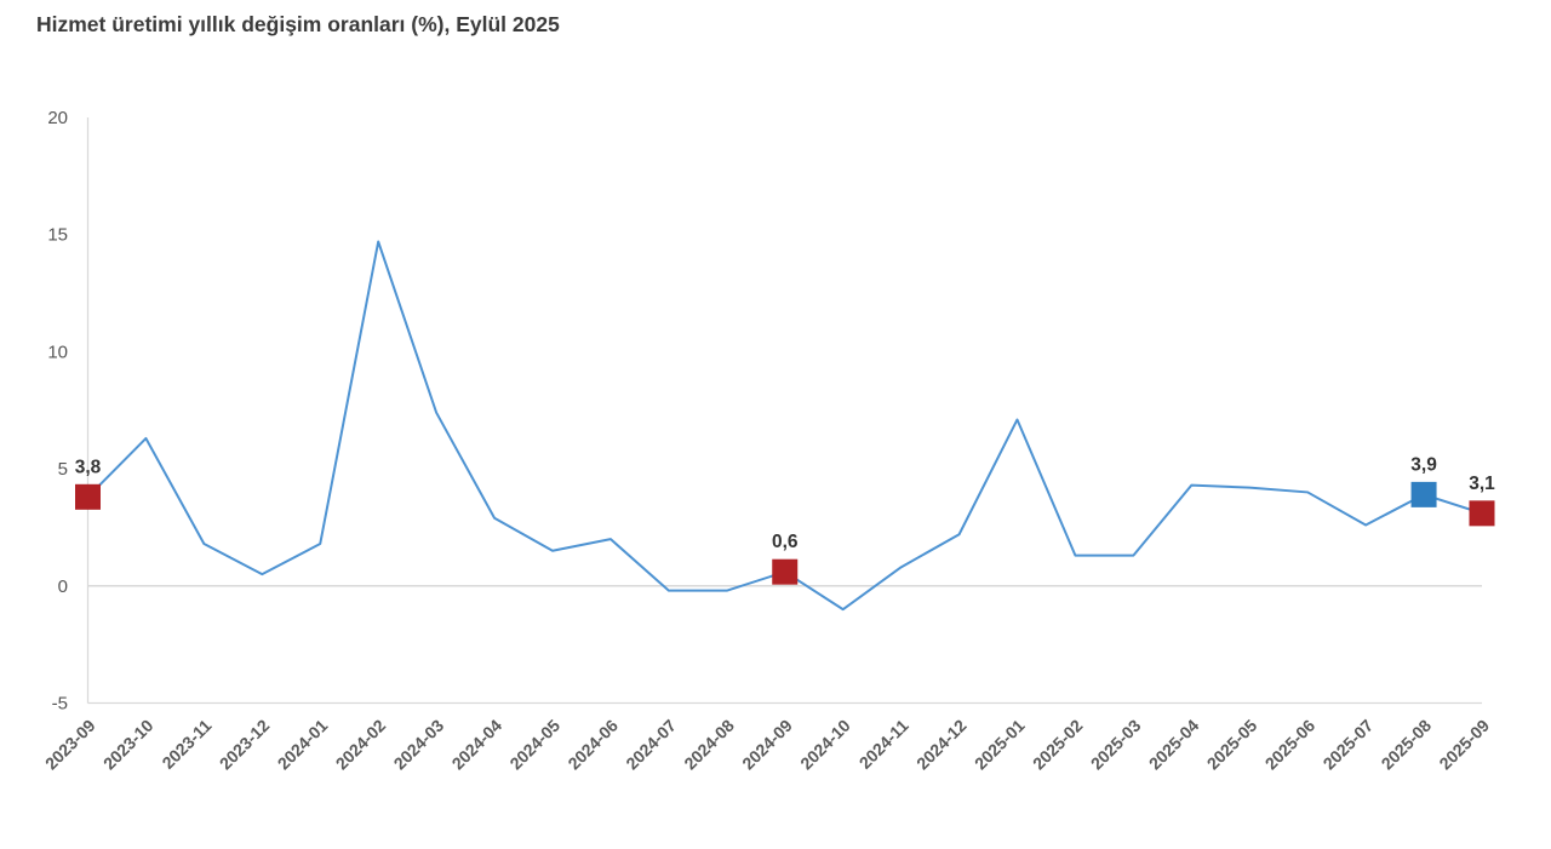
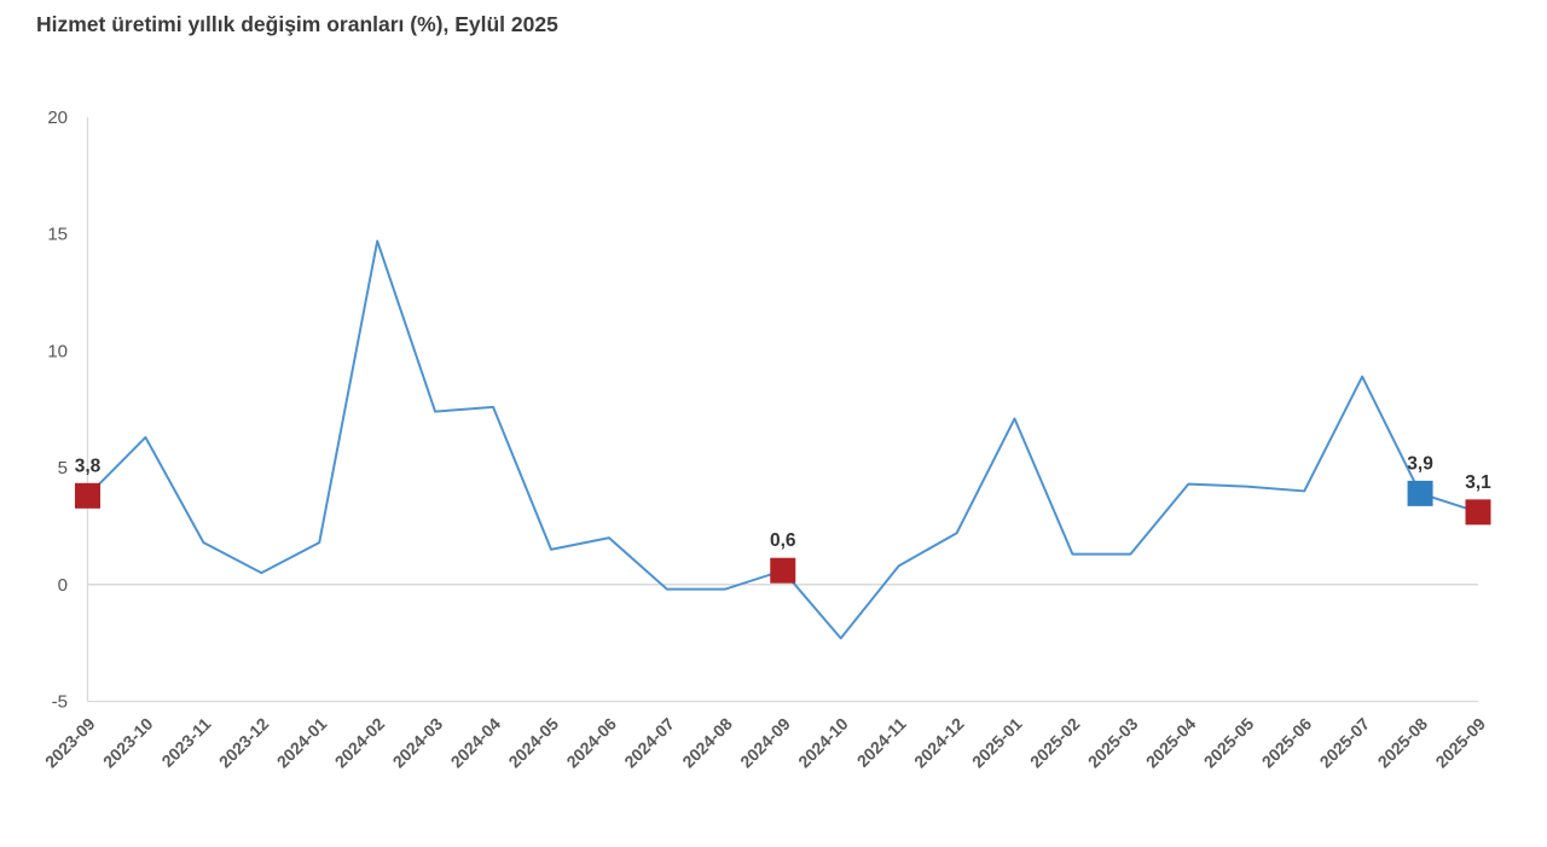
2024-04: 2.9 -> 7.6
2024-10: -1.0 -> -2.3
2025-07: 2.6 -> 8.9
